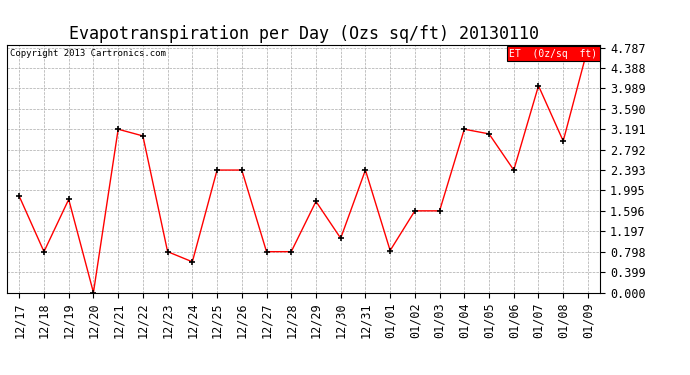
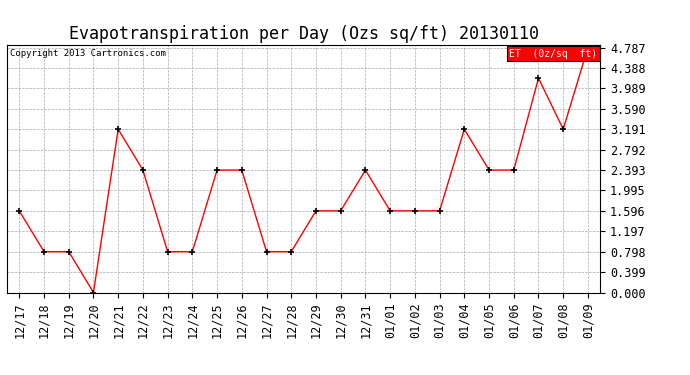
12/17: 1.88 -> 1.60
12/19: 1.82 -> 0.80
12/22: 3.06 -> 2.39
12/24: 0.60 -> 0.80
12/29: 1.78 -> 1.60
12/30: 1.06 -> 1.60
01/01: 0.82 -> 1.60
01/05: 3.10 -> 2.39
01/07: 4.04 -> 4.19
01/08: 2.96 -> 3.19
